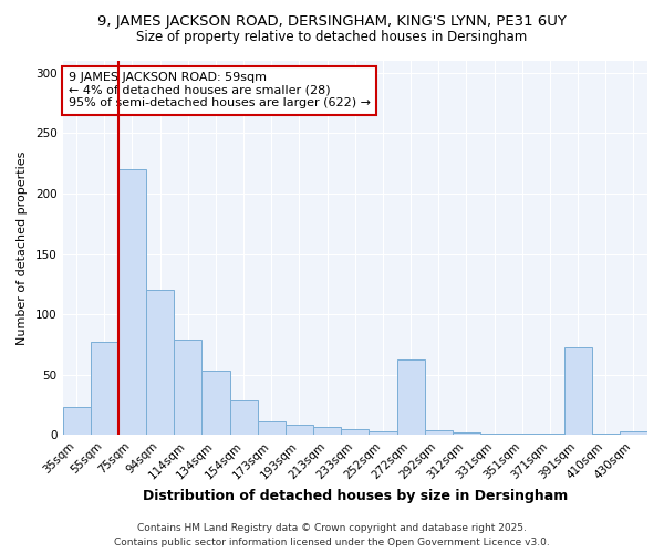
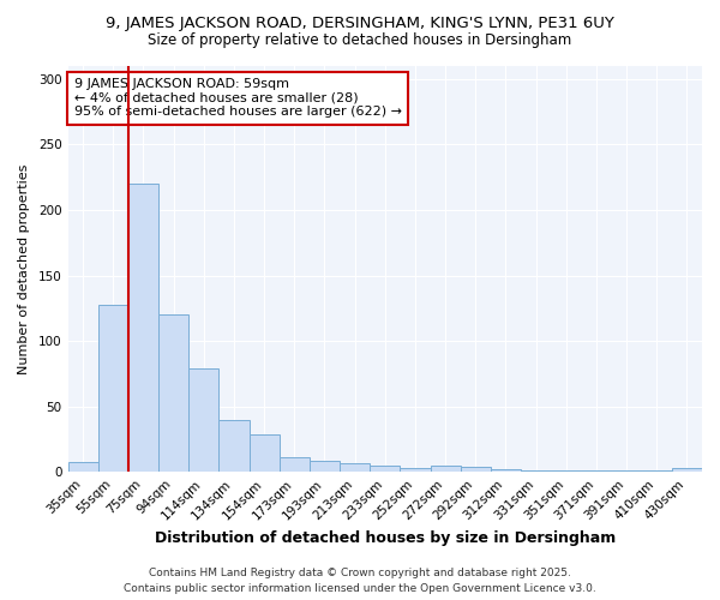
35sqm: 23 -> 8
55sqm: 77 -> 128
134sqm: 53 -> 40
272sqm: 63 -> 5
391sqm: 73 -> 1
